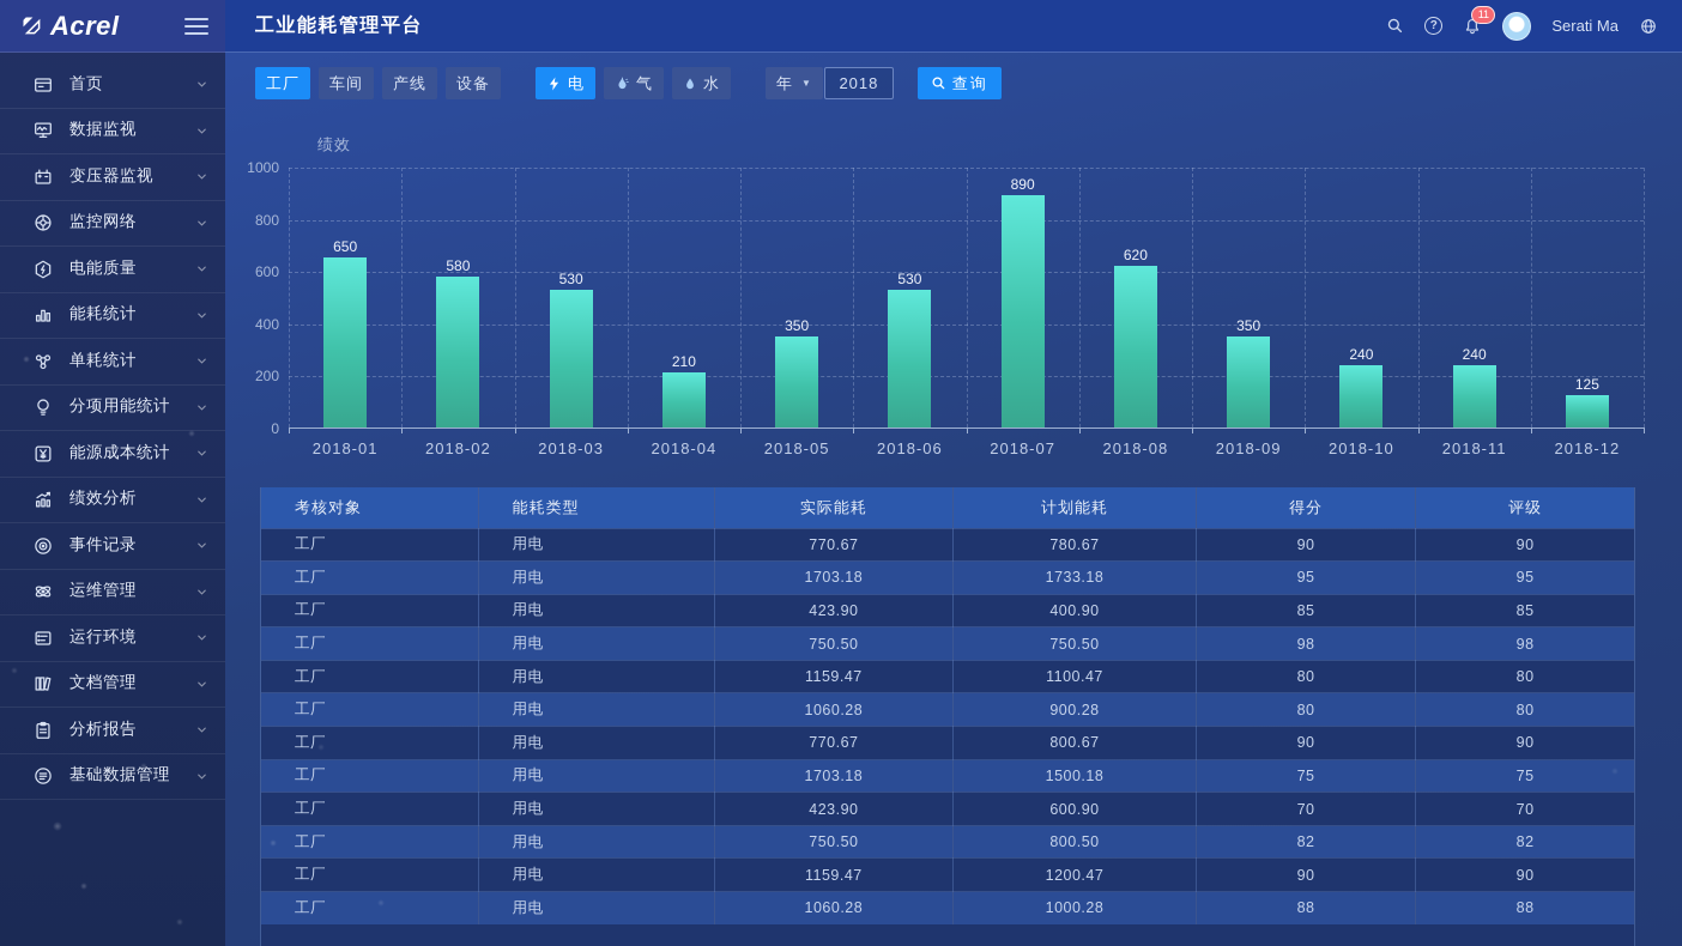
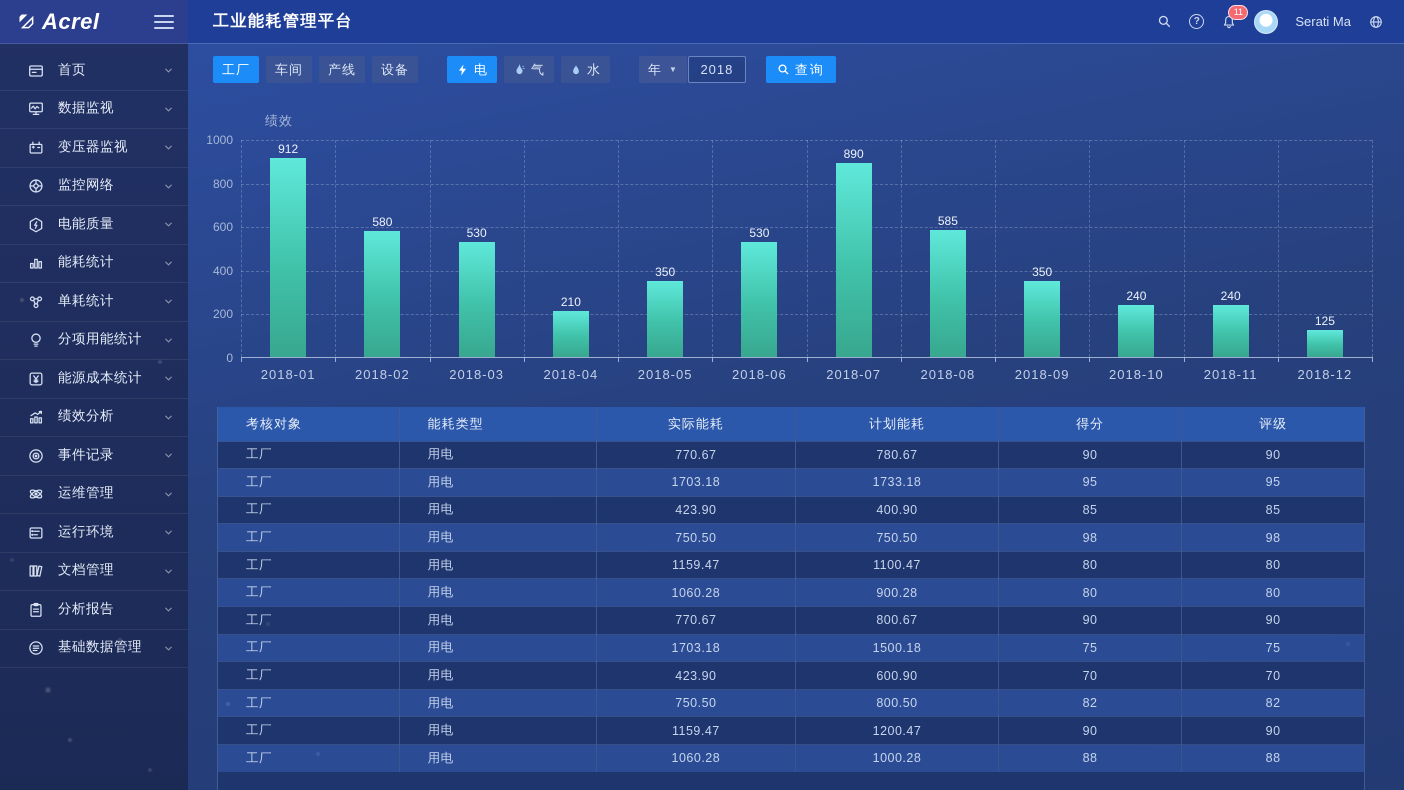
2018-01: 650 -> 912
2018-08: 620 -> 585
